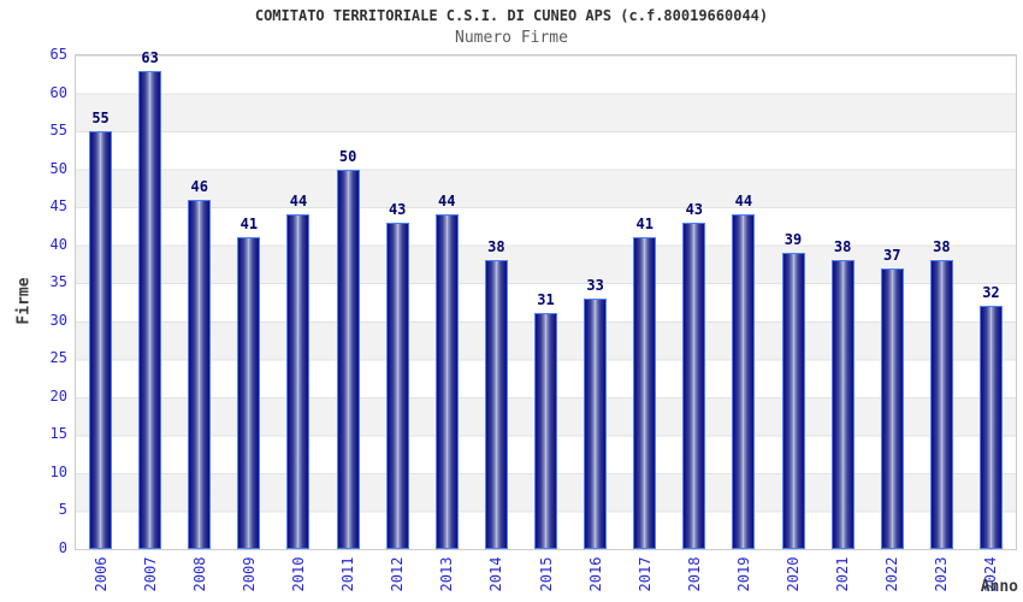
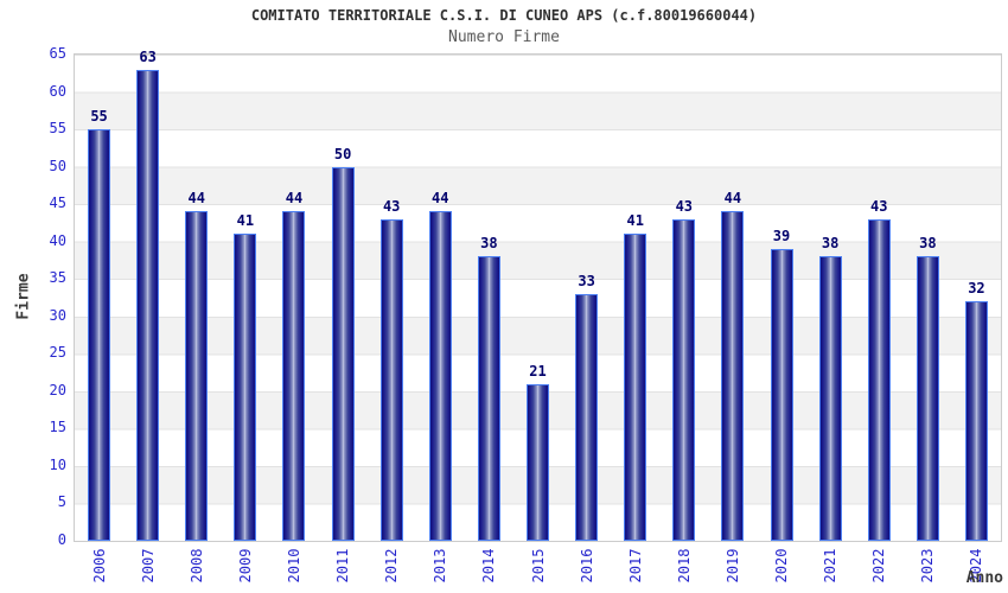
2008: 46 -> 44
2015: 31 -> 21
2022: 37 -> 43
